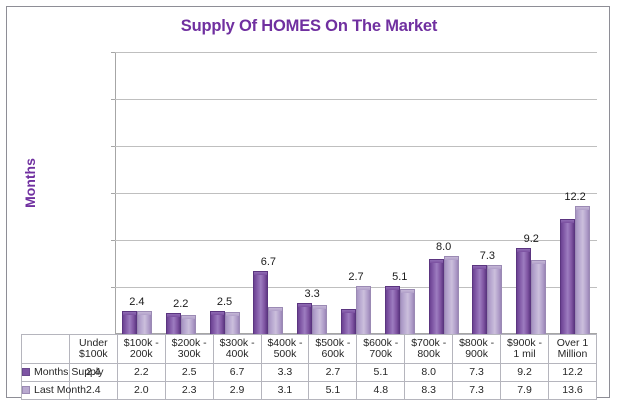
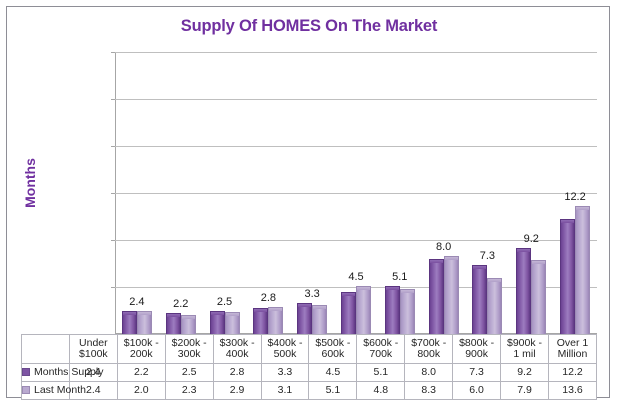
Months Supply/$300k - 400k: 6.7 -> 2.8
Months Supply/$500k - 600k: 2.7 -> 4.5
Last Month/$800k - 900k: 7.3 -> 6.0
